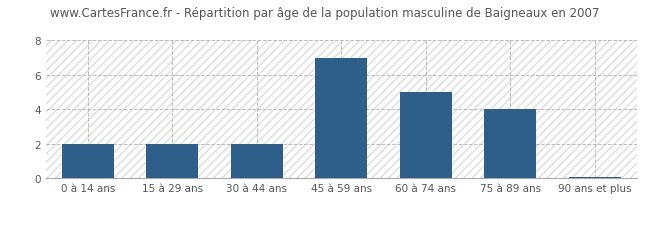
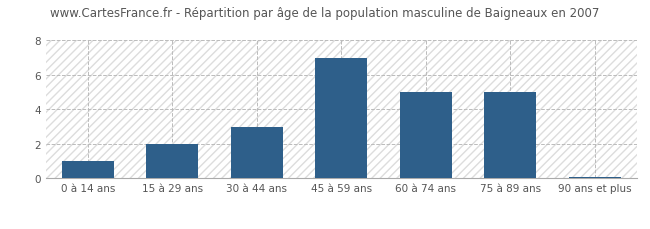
0 à 14 ans: 2.0 -> 1.0
30 à 44 ans: 2.0 -> 3.0
75 à 89 ans: 4.0 -> 5.0
